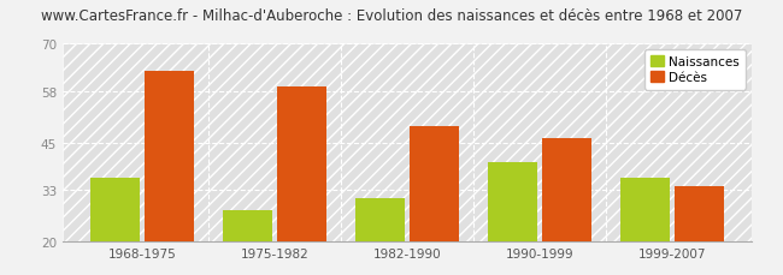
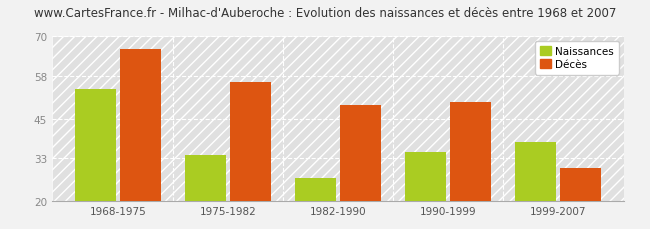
Naissances/1968-1975: 36 -> 54
Décès/1968-1975: 63 -> 66
Naissances/1975-1982: 28 -> 34
Décès/1975-1982: 59 -> 56
Naissances/1982-1990: 31 -> 27
Naissances/1990-1999: 40 -> 35
Décès/1990-1999: 46 -> 50
Naissances/1999-2007: 36 -> 38
Décès/1999-2007: 34 -> 30
